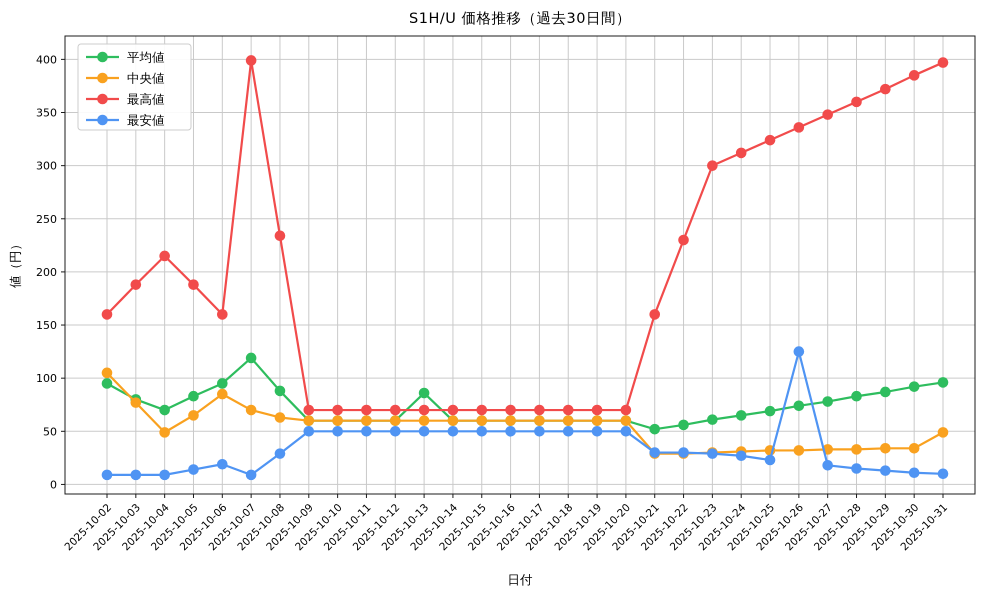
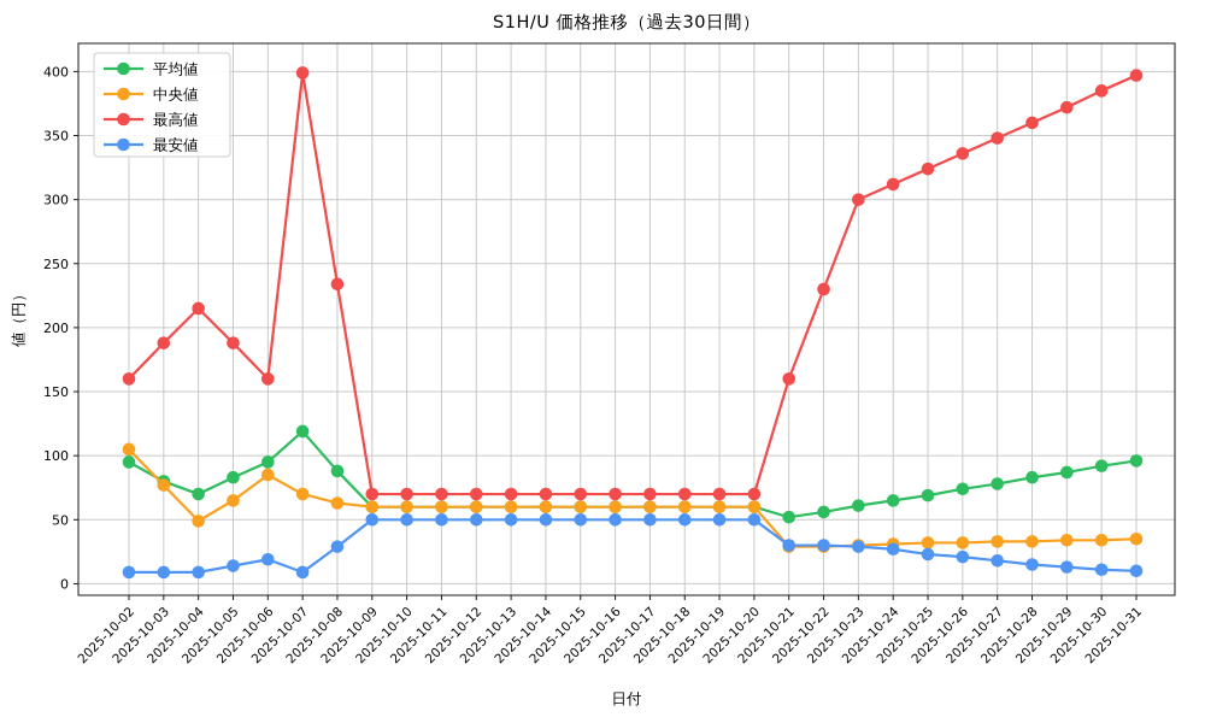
平均値/2025-10-13: 86 -> 60
最安値/2025-10-26: 125 -> 21
中央値/2025-10-31: 49 -> 35
